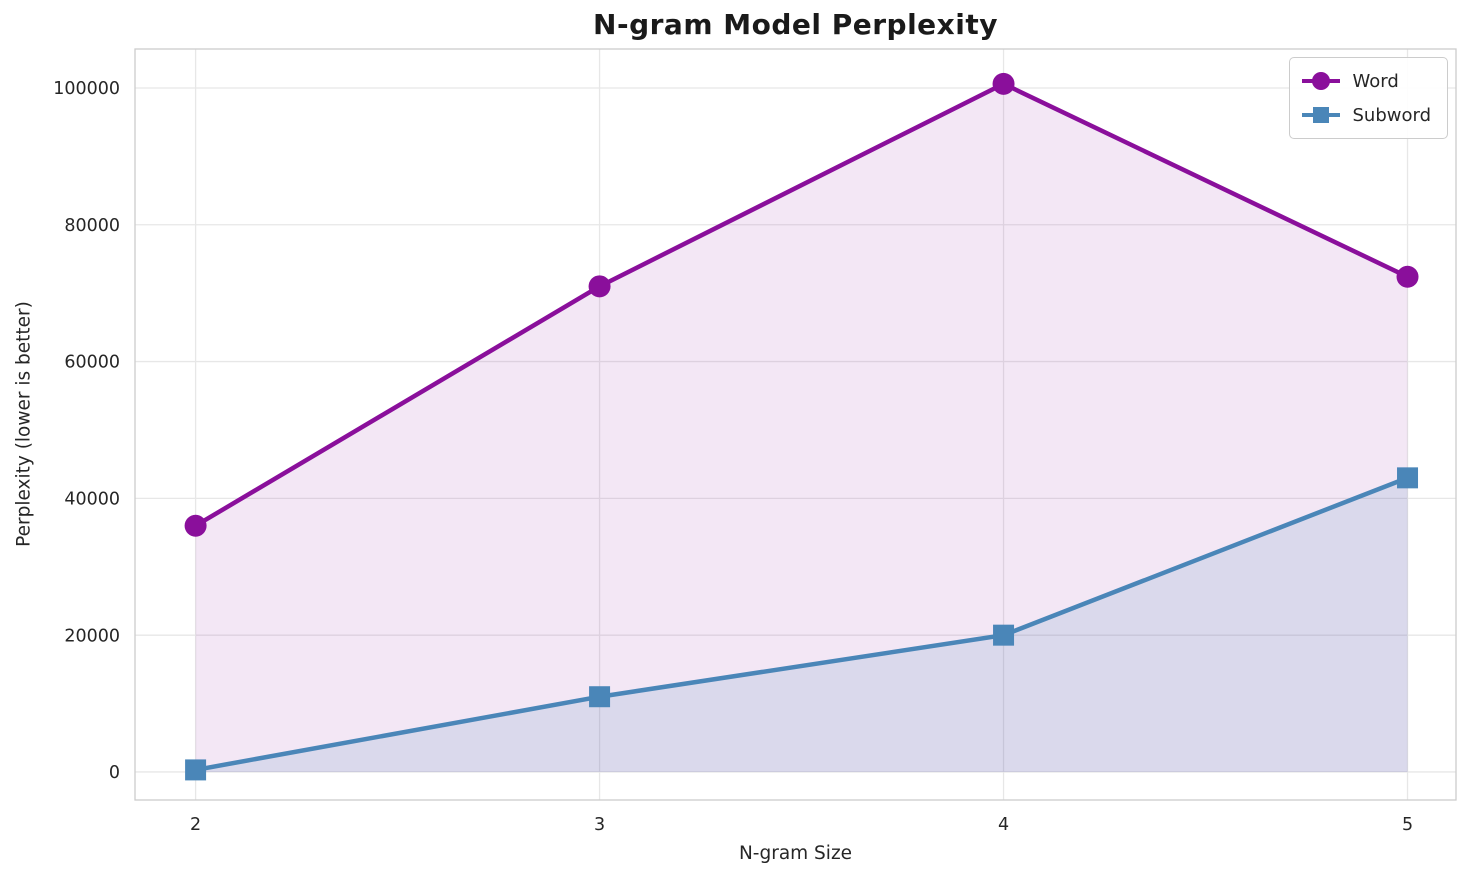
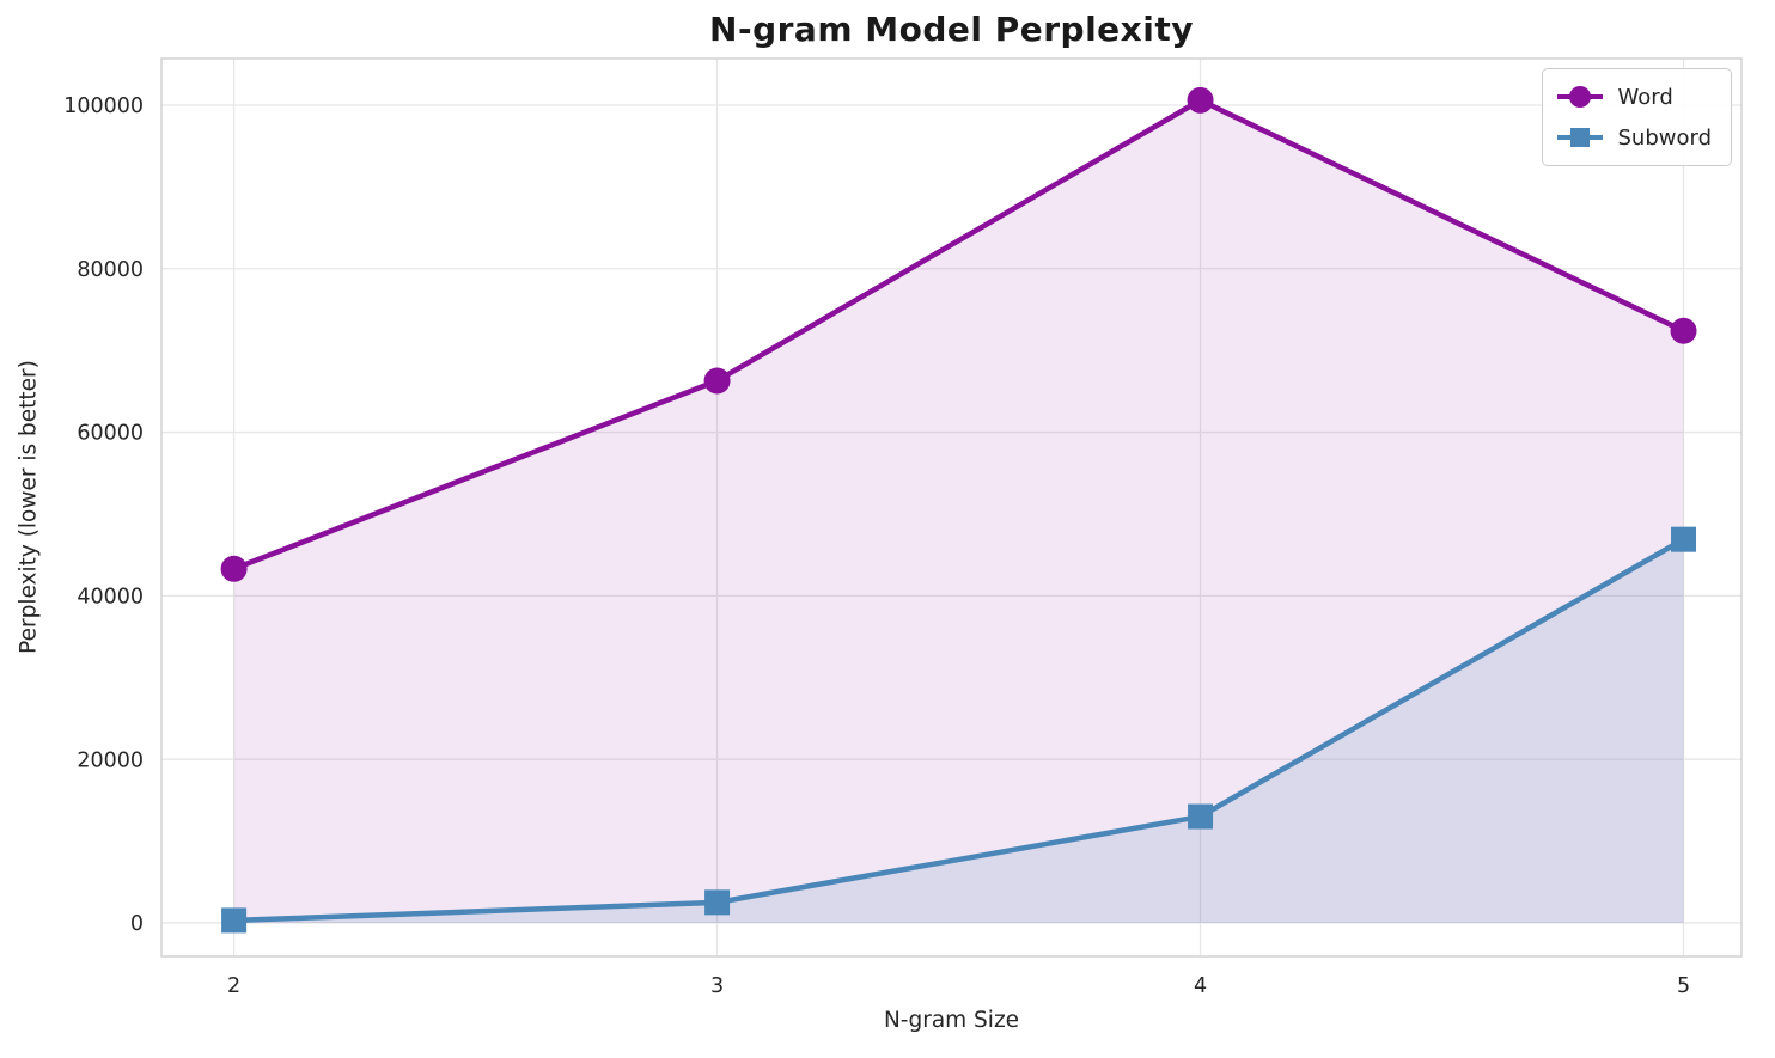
Word/2: 36000 -> 43000
Word/3: 71000 -> 66000
Subword/3: 11000 -> 2000
Subword/4: 20000 -> 13000
Subword/5: 43000 -> 47000
